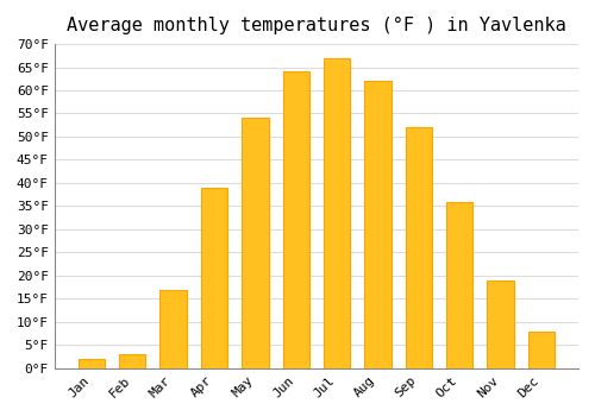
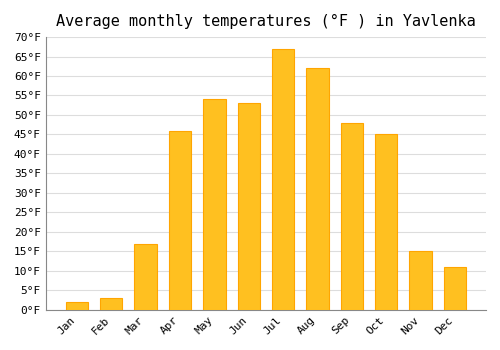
Apr: 39°F -> 46°F
Jun: 64°F -> 53°F
Sep: 52°F -> 48°F
Oct: 36°F -> 45°F
Nov: 19°F -> 15°F
Dec: 8°F -> 11°F
